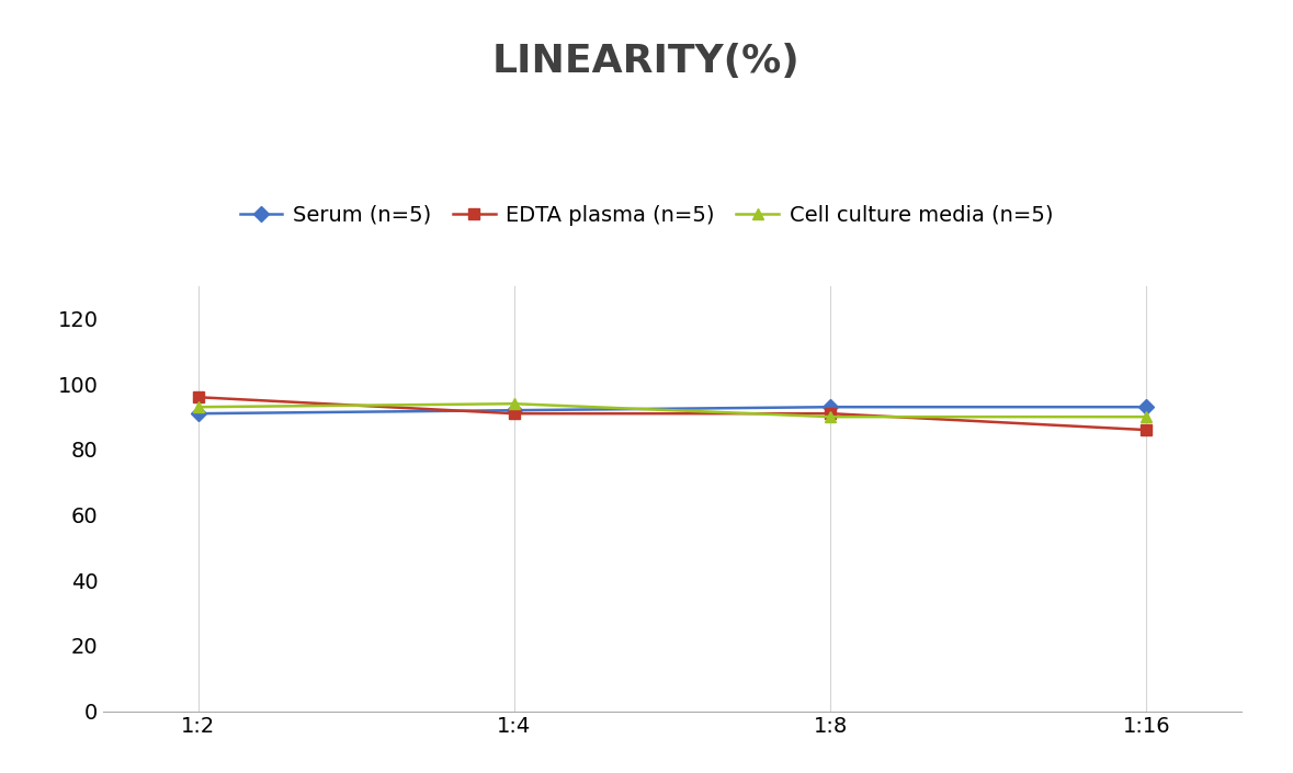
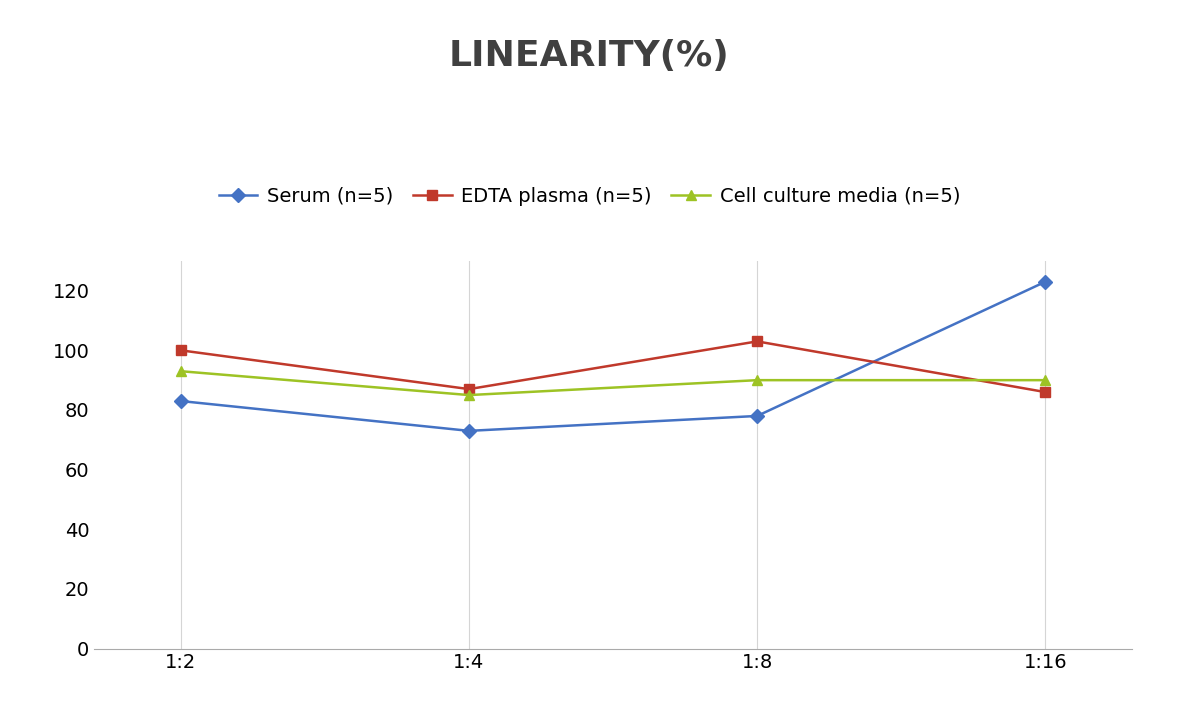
Serum (n=5)/1:2: 91 -> 83
EDTA plasma (n=5)/1:2: 96 -> 100
Serum (n=5)/1:4: 92 -> 73
EDTA plasma (n=5)/1:4: 91 -> 87
Cell culture media (n=5)/1:4: 94 -> 85
Serum (n=5)/1:8: 93 -> 78
EDTA plasma (n=5)/1:8: 91 -> 103
Serum (n=5)/1:16: 93 -> 123
